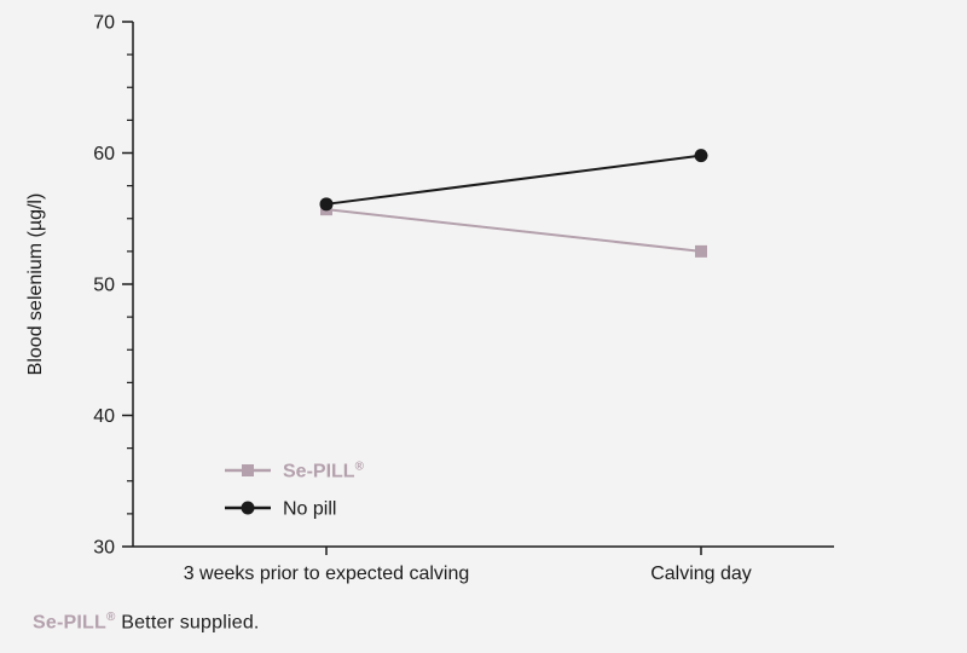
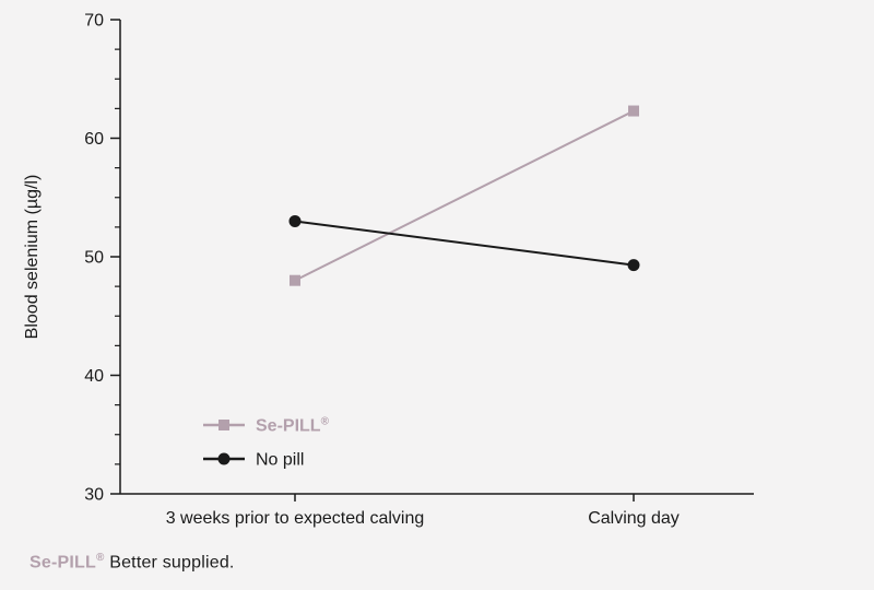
Se-PILL/3 weeks prior to expected calving: 55.7 -> 48.0
No pill/3 weeks prior to expected calving: 56.1 -> 53.0
Se-PILL/Calving day: 52.5 -> 62.3
No pill/Calving day: 59.8 -> 49.3
